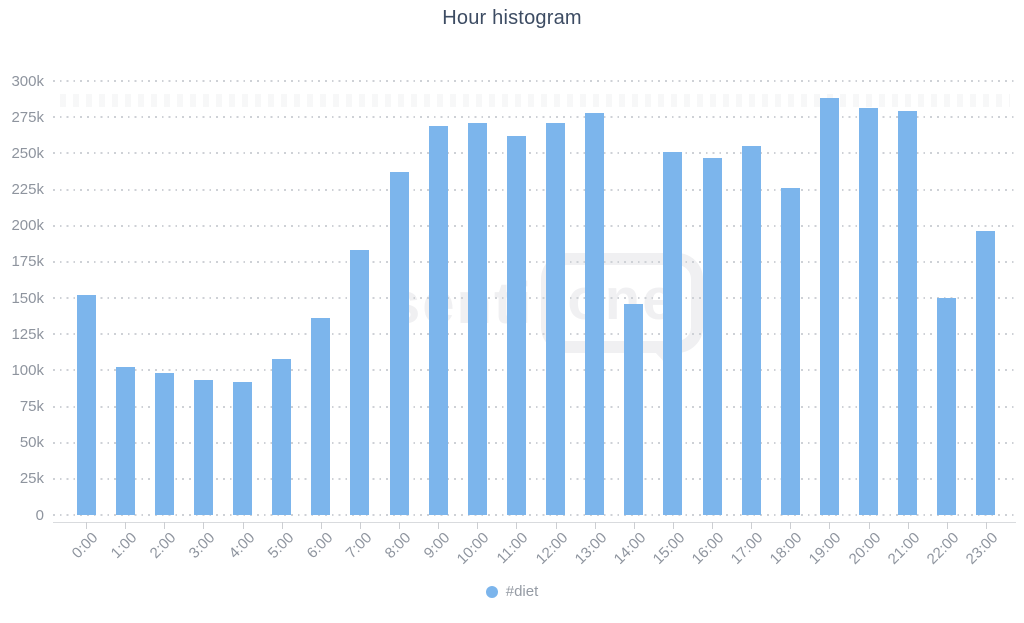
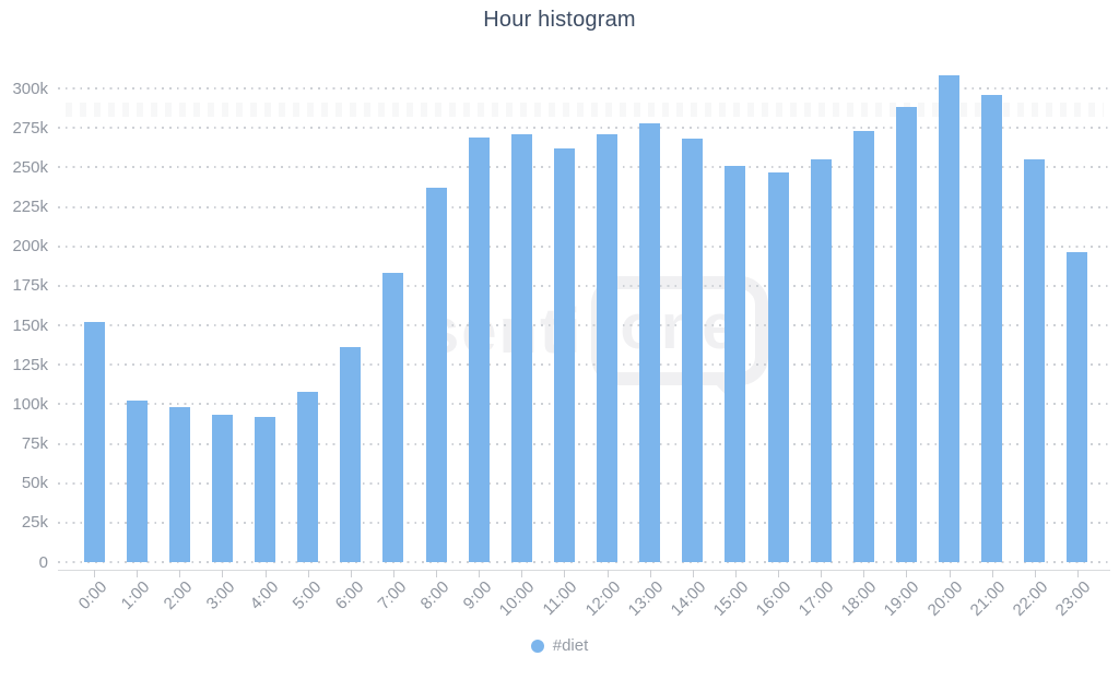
14:00: 146k -> 268k
18:00: 226k -> 273k
20:00: 281k -> 308k
21:00: 279k -> 296k
22:00: 150k -> 255k
